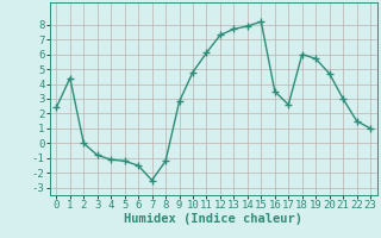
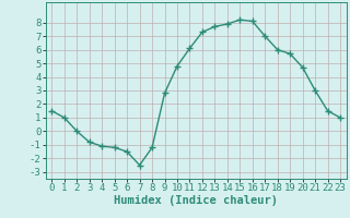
0: 2.4 -> 1.5
1: 4.4 -> 1.0
16: 3.5 -> 8.1
17: 2.6 -> 7.0
